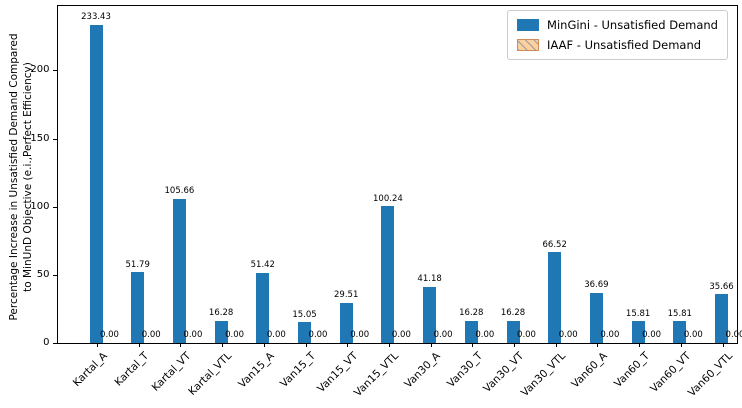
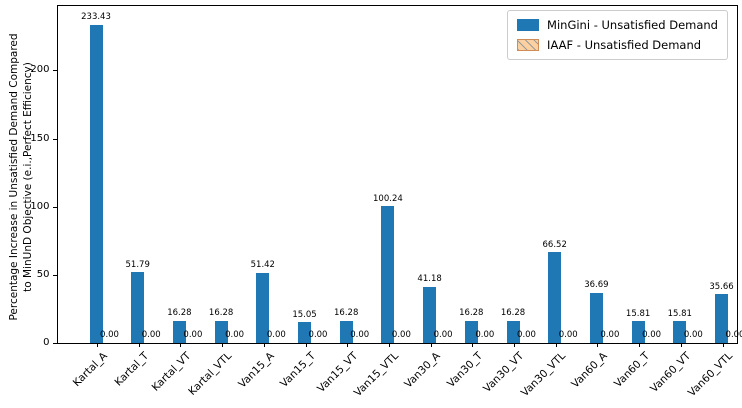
MinGini - Unsatisfied Demand/Kartal_VT: 105.66 -> 16.28
MinGini - Unsatisfied Demand/Van15_VT: 29.51 -> 16.28
